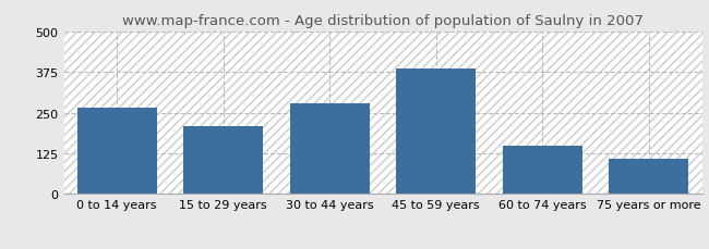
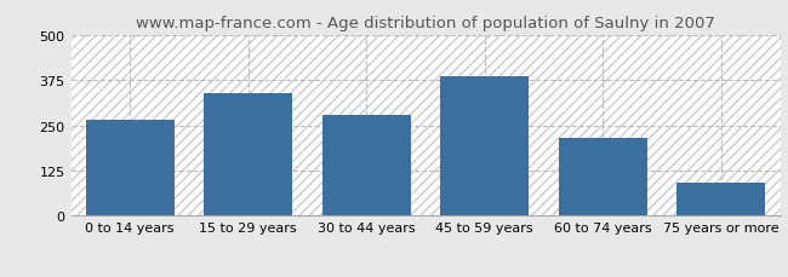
15 to 29 years: 210 -> 340
60 to 74 years: 148 -> 215
75 years or more: 108 -> 90
